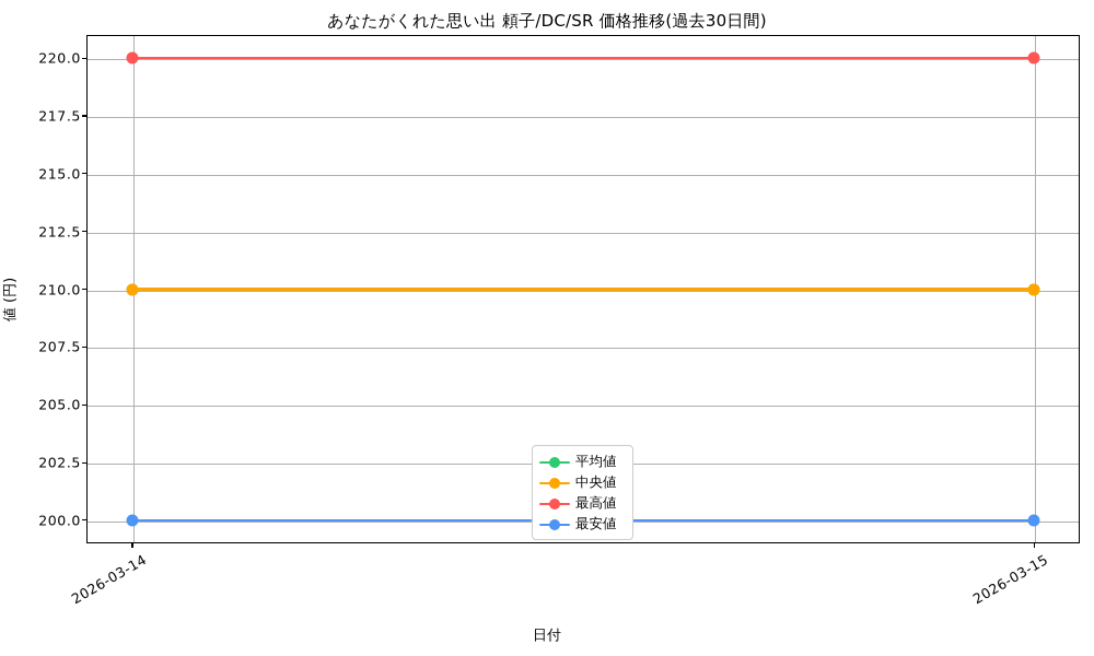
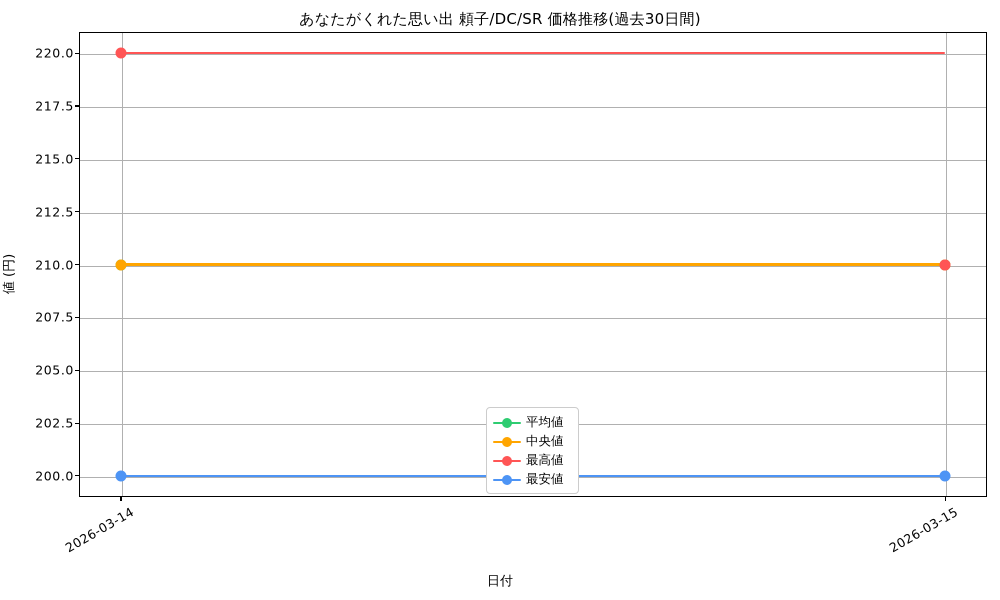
最高値/2026-03-15: 220 -> 210
